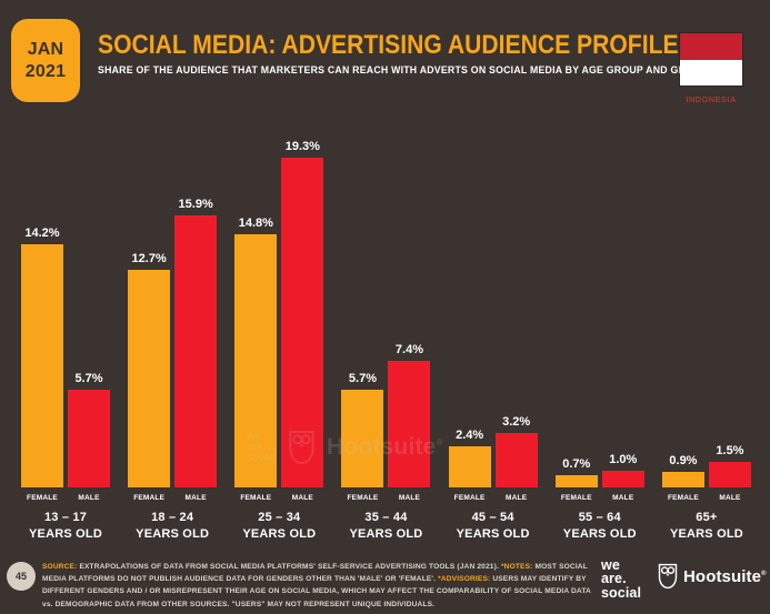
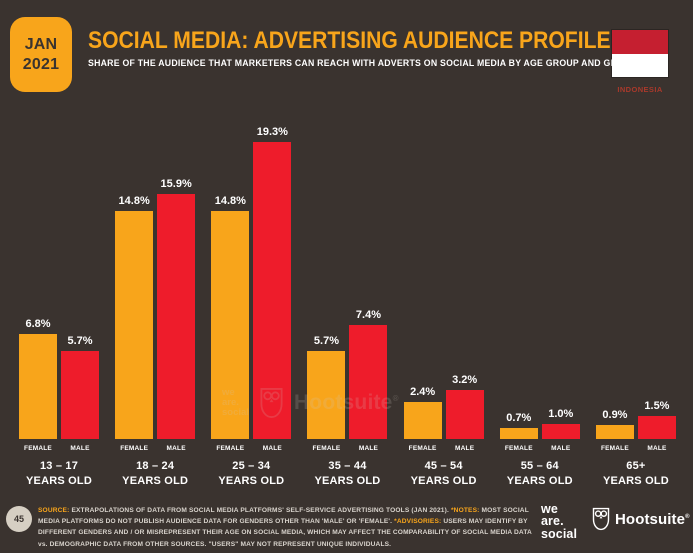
FEMALE/13 – 17: 14.2% -> 6.8%
FEMALE/18 – 24: 12.7% -> 14.8%
